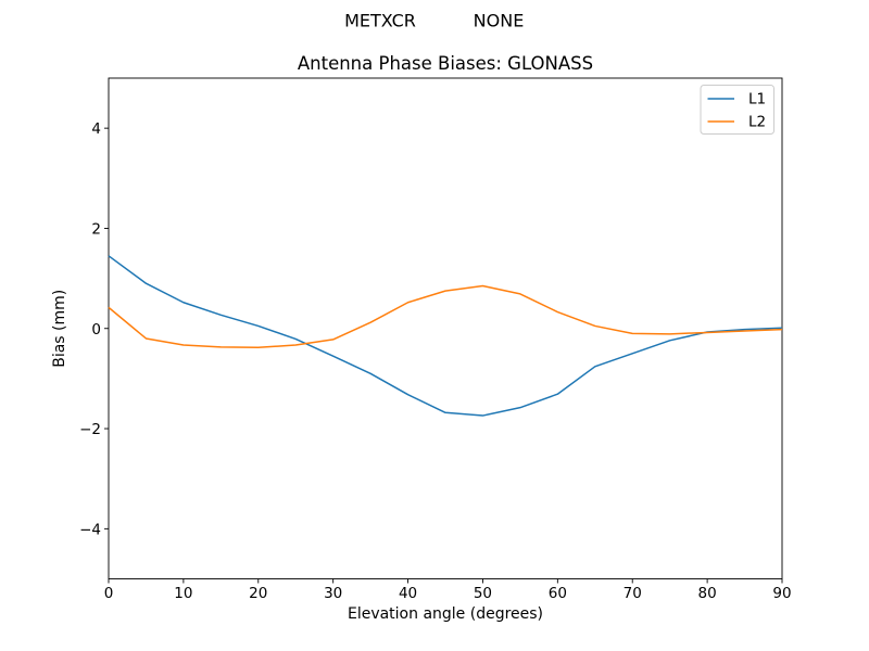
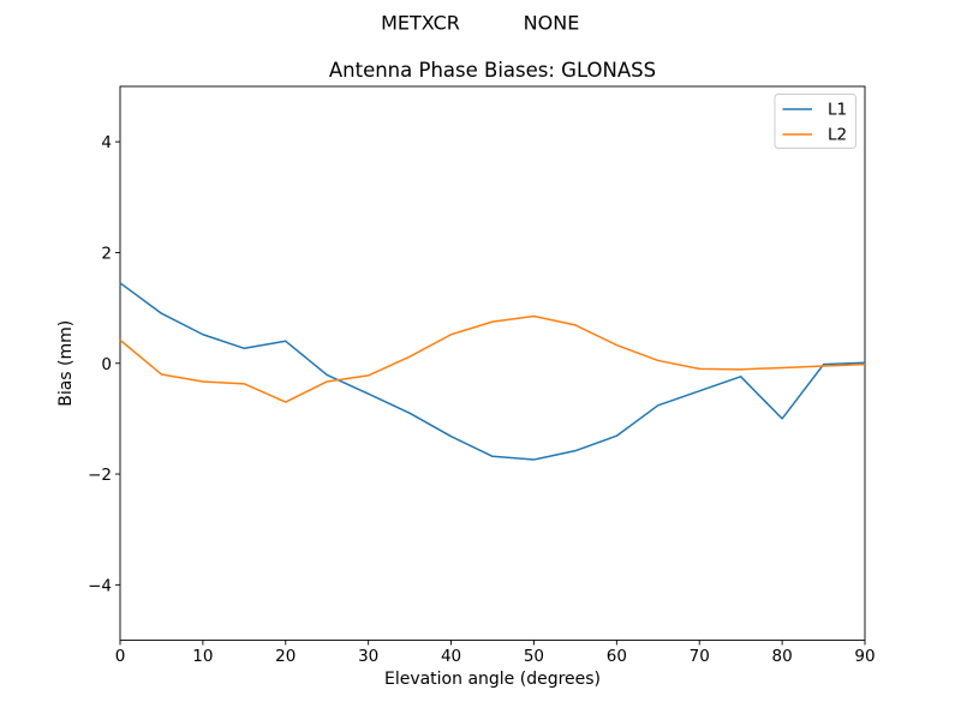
L1/20: 0.1 -> 0.4
L2/20: -0.4 -> -0.7
L1/80: -0.1 -> -1.0
